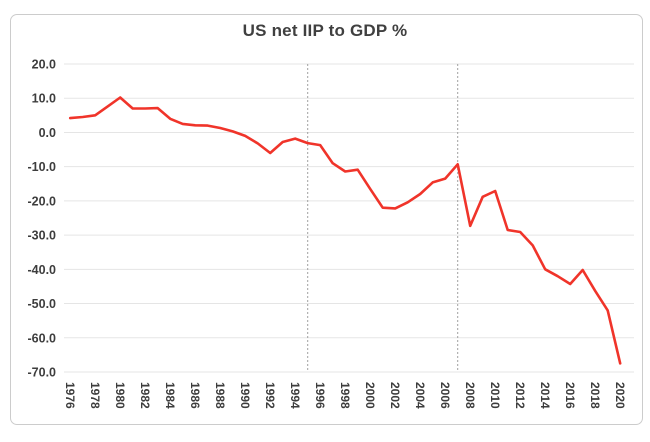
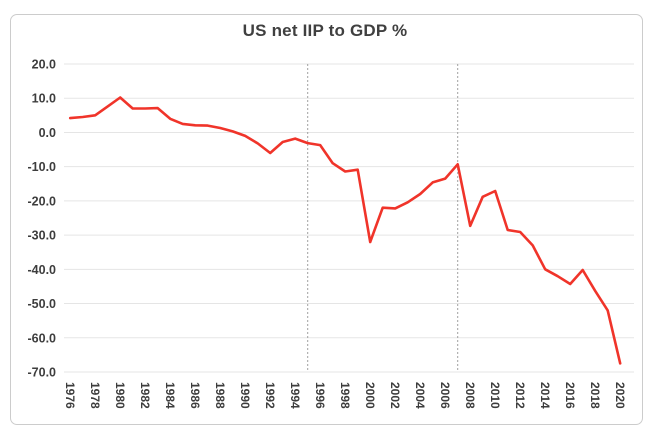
2000: -16 -> -32
